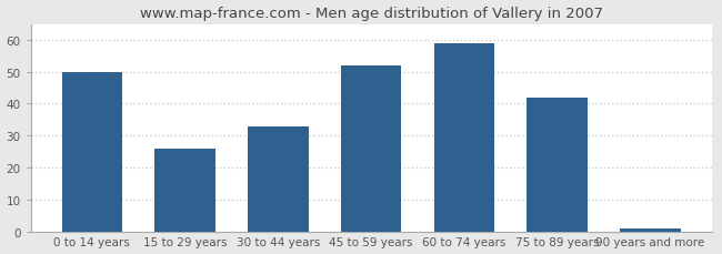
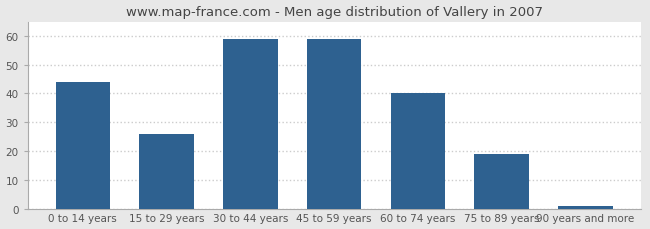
0 to 14 years: 50 -> 44
30 to 44 years: 33 -> 59
45 to 59 years: 52 -> 59
60 to 74 years: 59 -> 40
75 to 89 years: 42 -> 19
